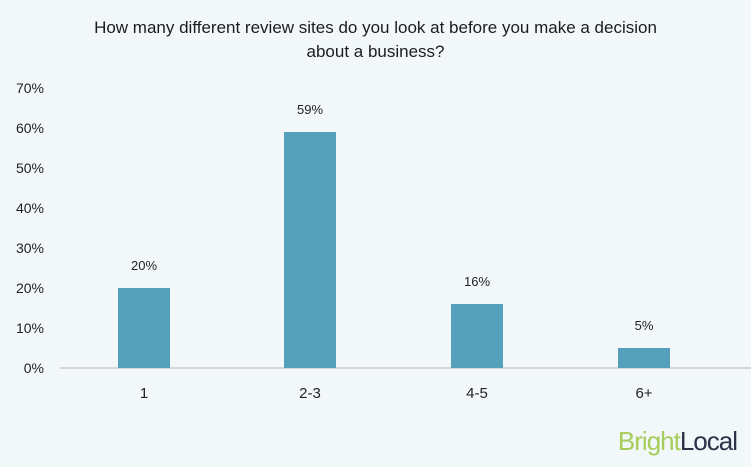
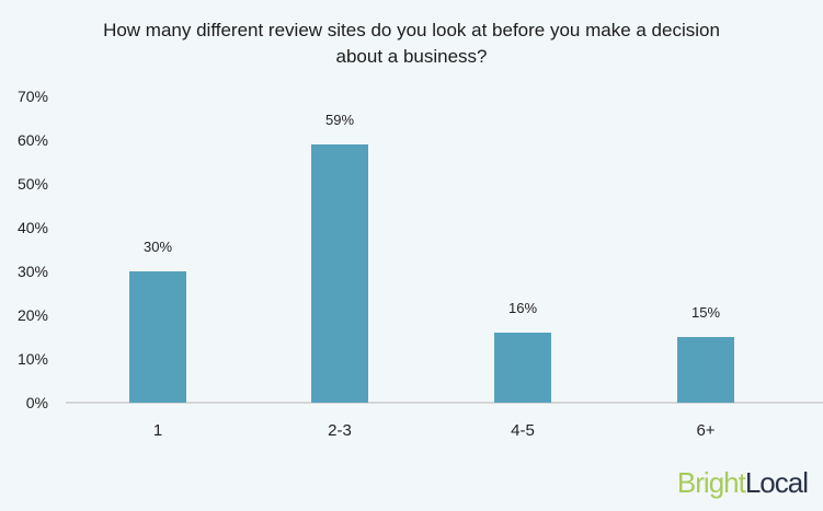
1: 20% -> 30%
6+: 5% -> 15%
